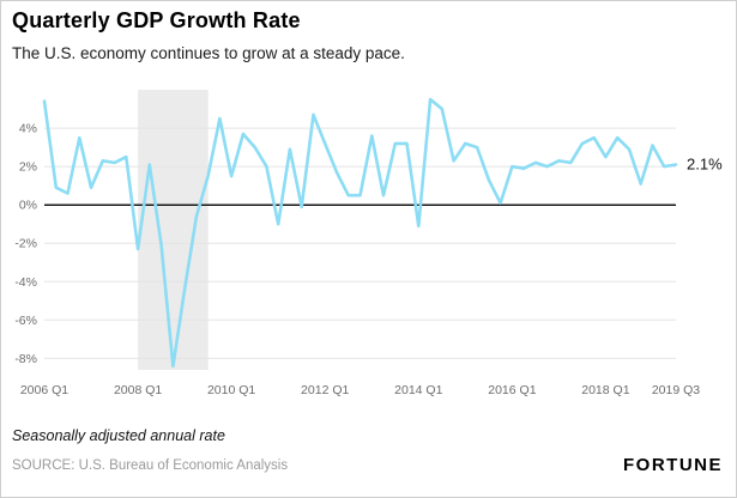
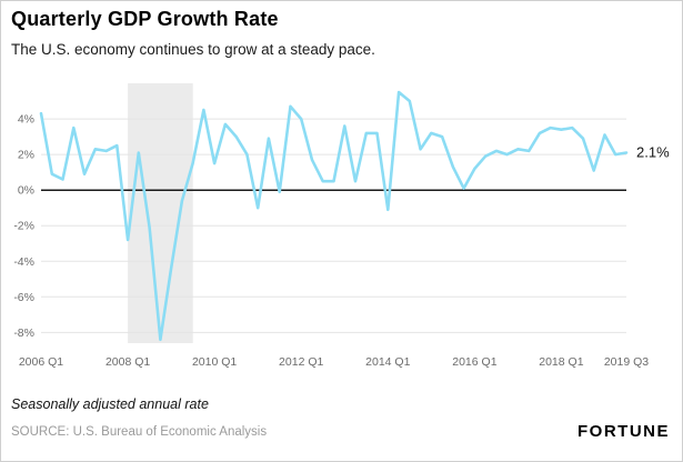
2006 Q1: 5.4% -> 4.3%
2008 Q1: -2.3% -> -2.8%
2012 Q1: 3.2% -> 4.0%
2016 Q1: 2.0% -> 1.2%
2018 Q1: 2.5% -> 3.4%
